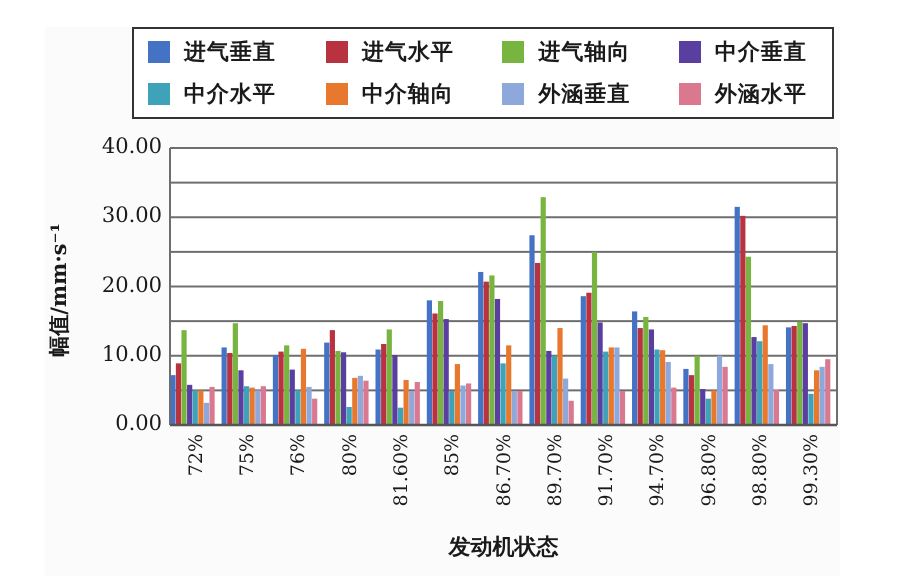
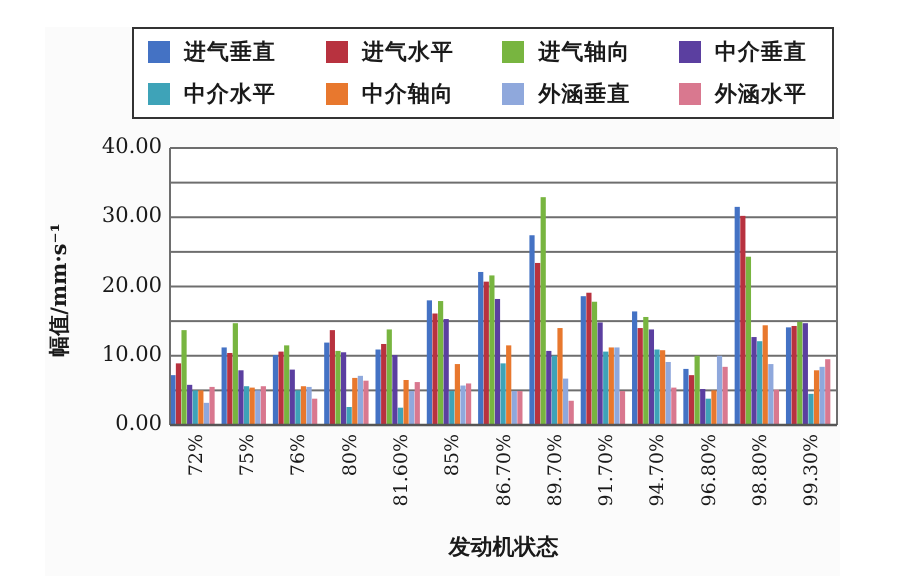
中介轴向/76%: 11 -> 6
进气轴向/91.70%: 25 -> 18
